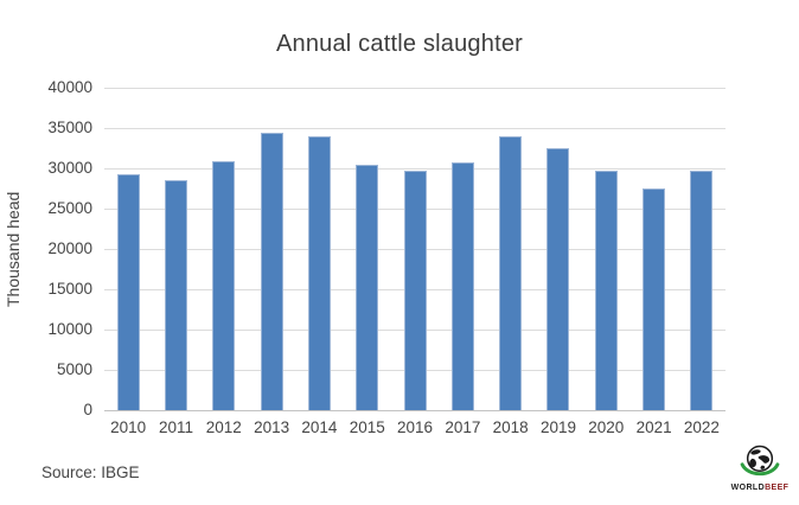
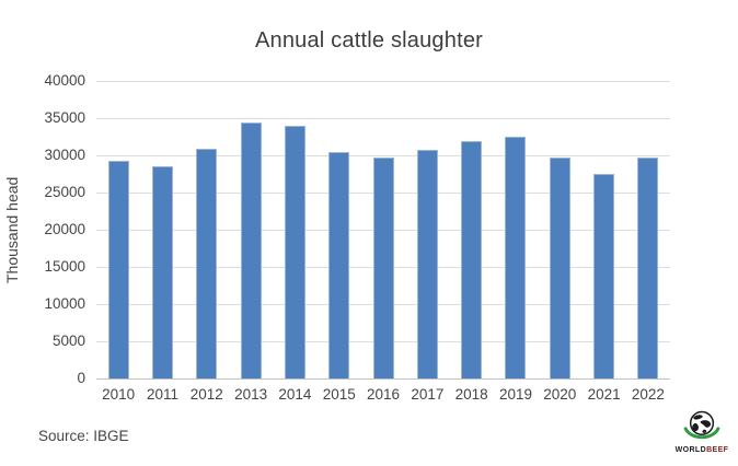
2018: 34000 -> 32000
